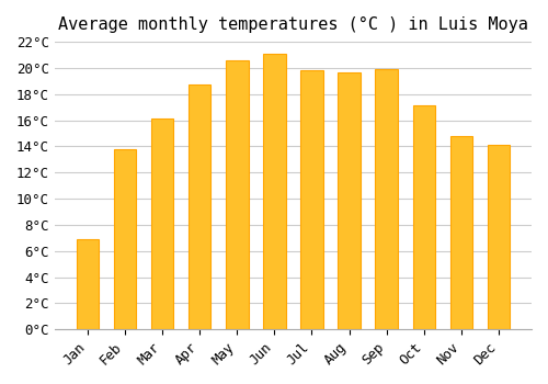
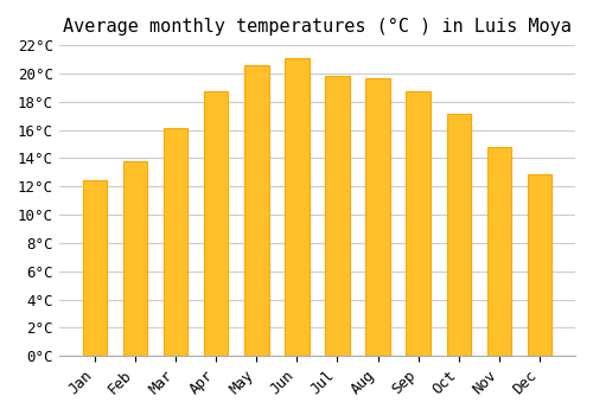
Jan: 6.9°C -> 12.4°C
Sep: 19.9°C -> 18.7°C
Dec: 14.1°C -> 12.9°C
